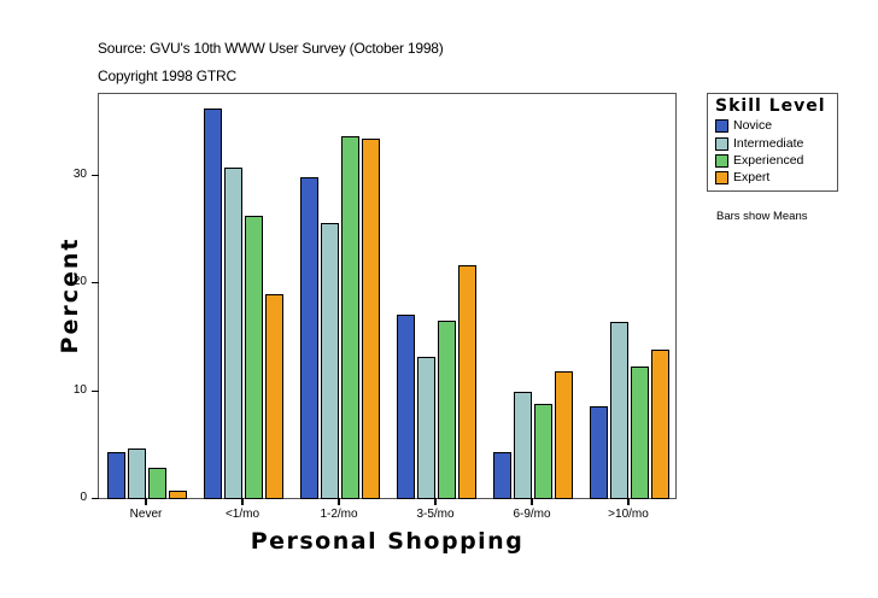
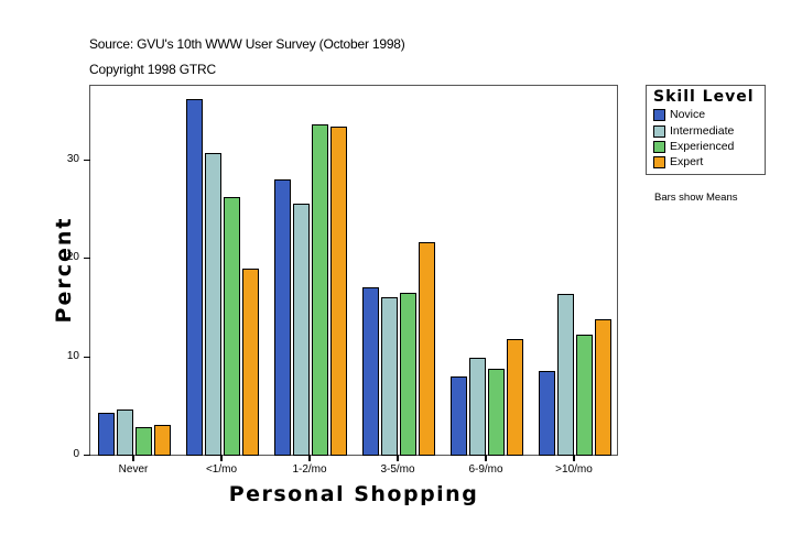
Expert/Never: 1 -> 3
Novice/1-2/mo: 30 -> 28
Intermediate/3-5/mo: 13 -> 16
Novice/6-9/mo: 4 -> 8
